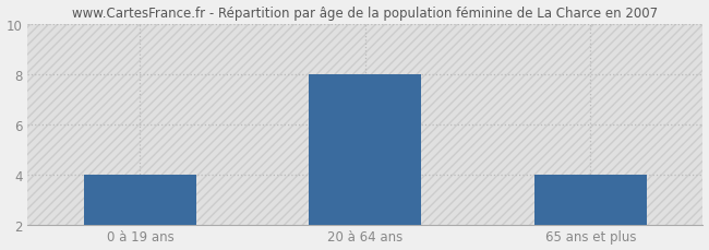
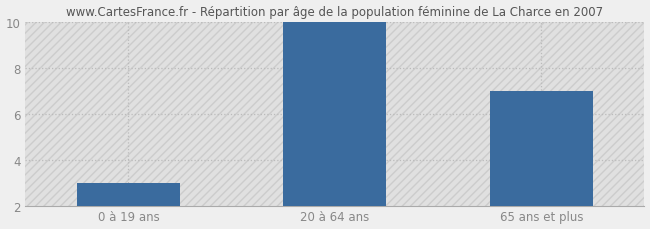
0 à 19 ans: 4 -> 3
20 à 64 ans: 8 -> 10
65 ans et plus: 4 -> 7
